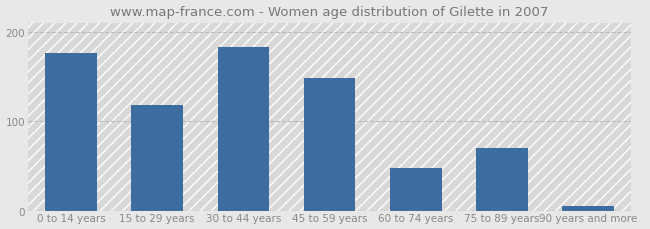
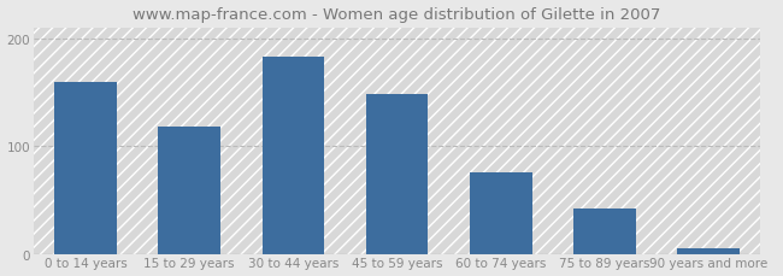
0 to 14 years: 176 -> 160
60 to 74 years: 48 -> 76
75 to 89 years: 70 -> 42
